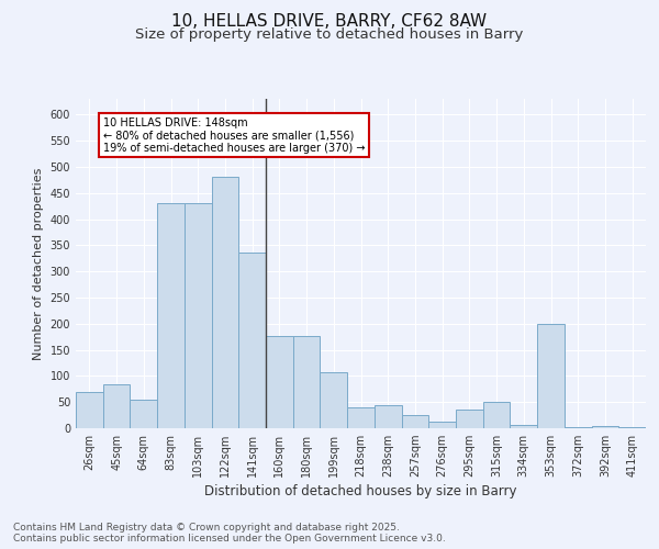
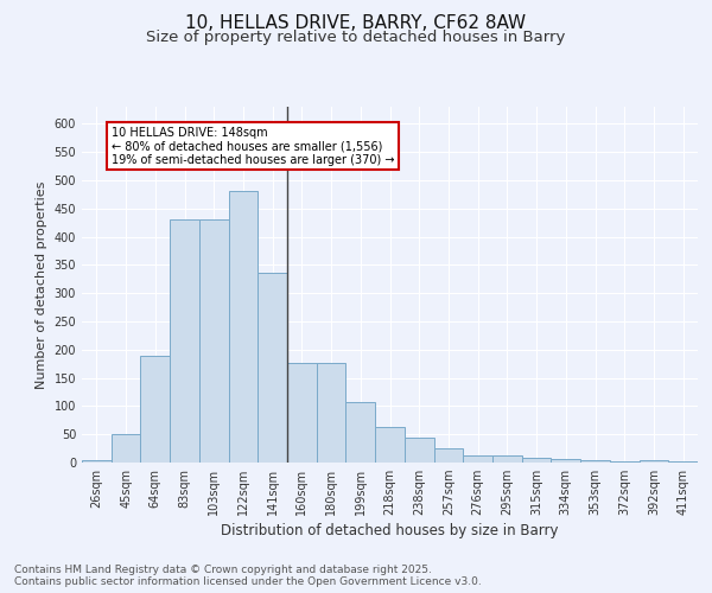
26sqm: 70 -> 5
45sqm: 85 -> 50
64sqm: 55 -> 190
218sqm: 40 -> 62
295sqm: 35 -> 12
315sqm: 50 -> 8
353sqm: 200 -> 5
